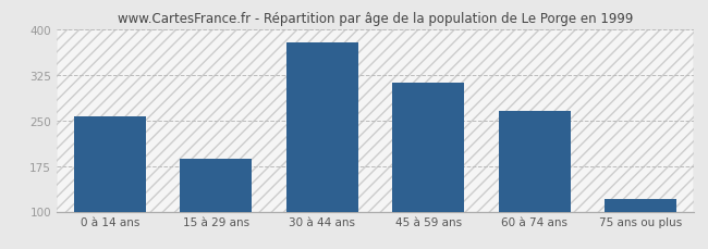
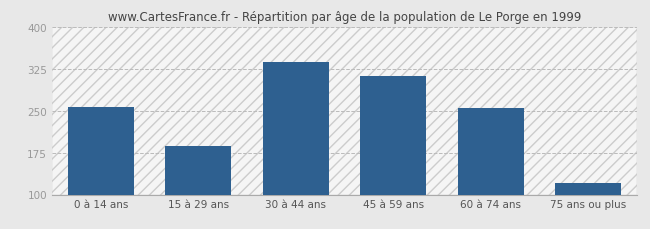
30 à 44 ans: 378 -> 336
60 à 74 ans: 266 -> 255
